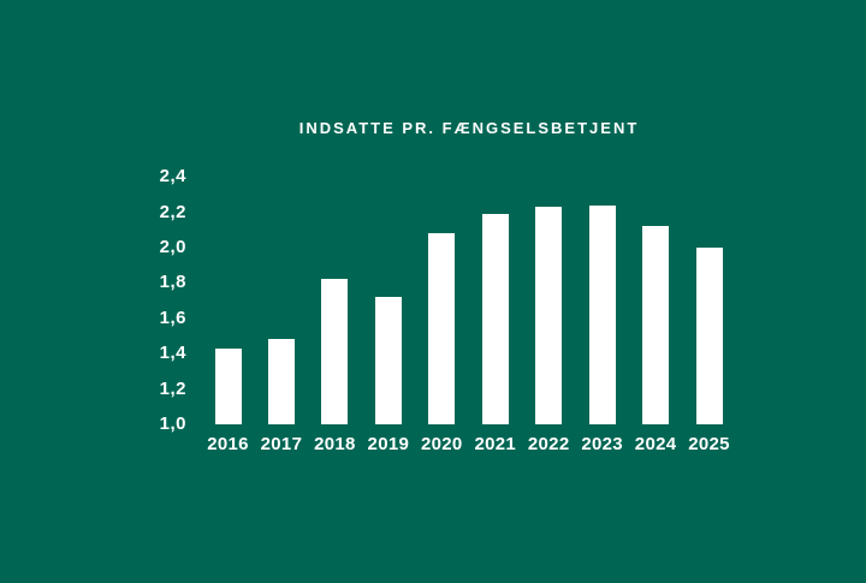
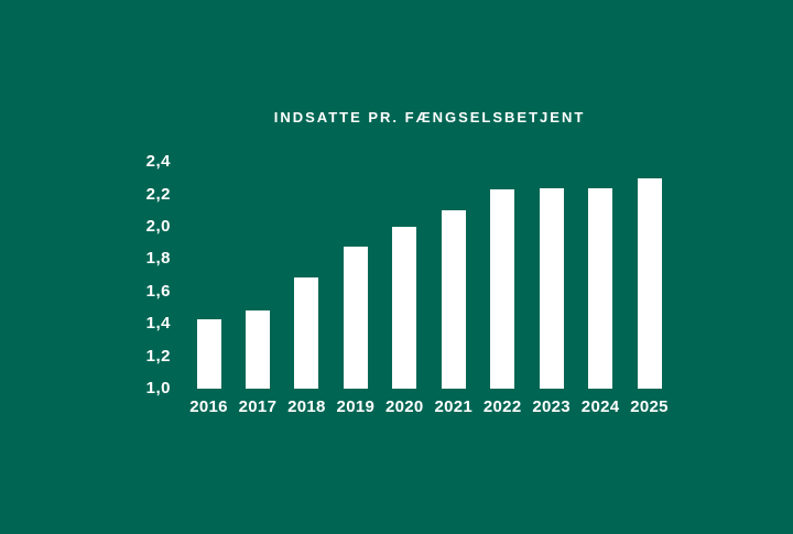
2018: 1,82 -> 1,69
2019: 1,72 -> 1,88
2020: 2,08 -> 2,00
2021: 2,19 -> 2,10
2024: 2,12 -> 2,24
2025: 2,00 -> 2,30
